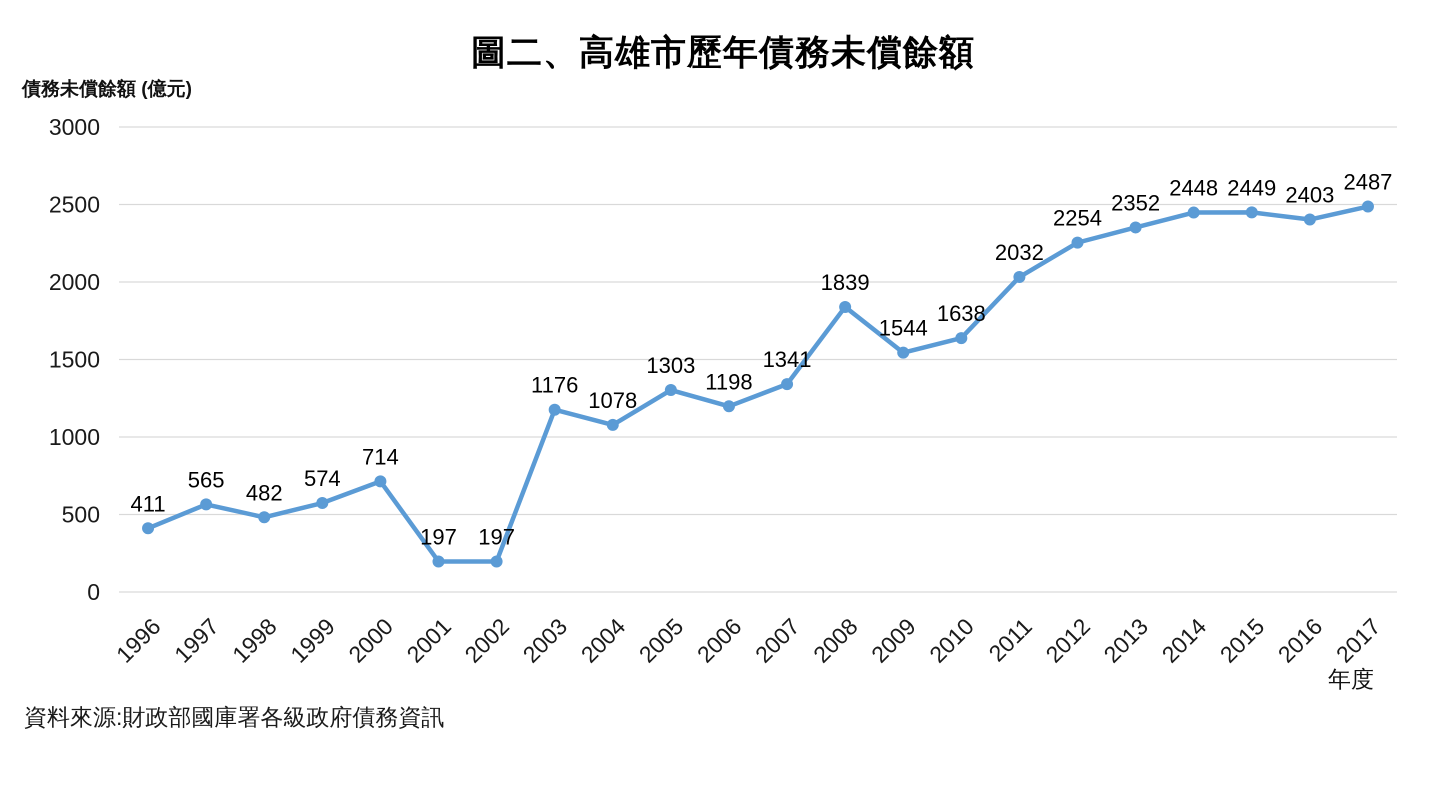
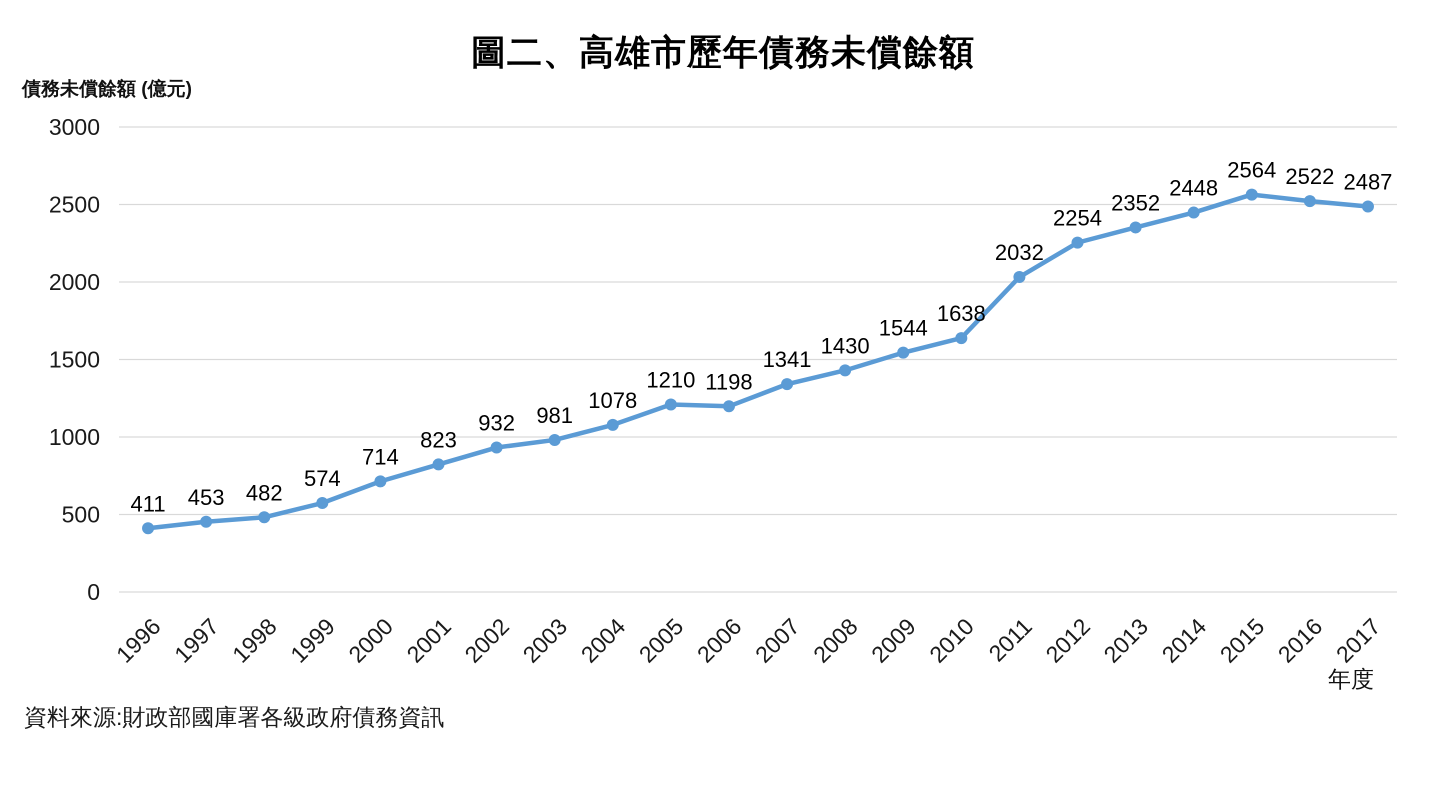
1997: 565 -> 453
2001: 197 -> 823
2002: 197 -> 932
2003: 1176 -> 981
2005: 1303 -> 1210
2008: 1839 -> 1430
2015: 2449 -> 2564
2016: 2403 -> 2522
